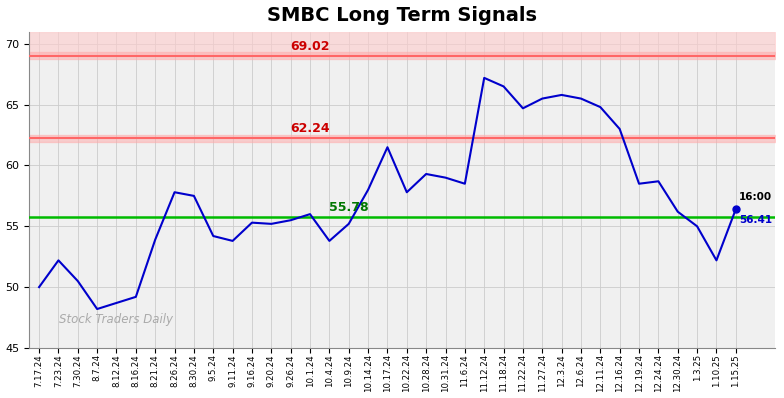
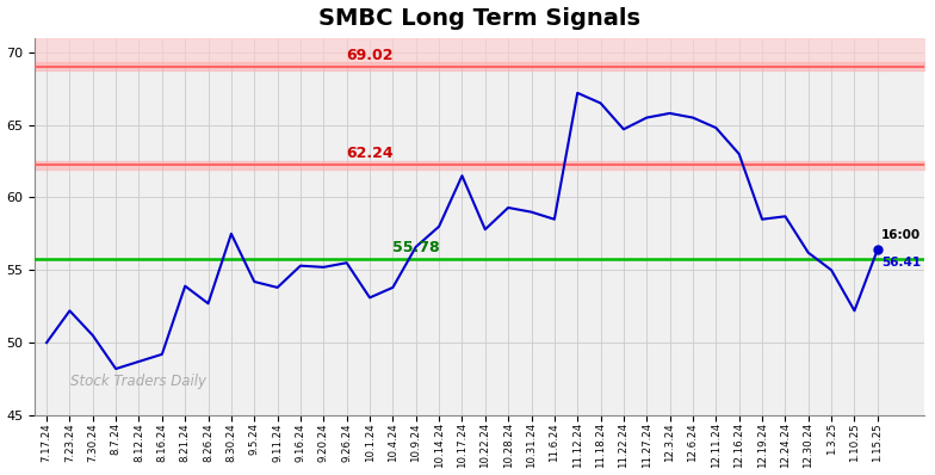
8.26.24: 57.8 -> 52.7
10.1.24: 56.0 -> 53.1
10.9.24: 55.2 -> 56.6
